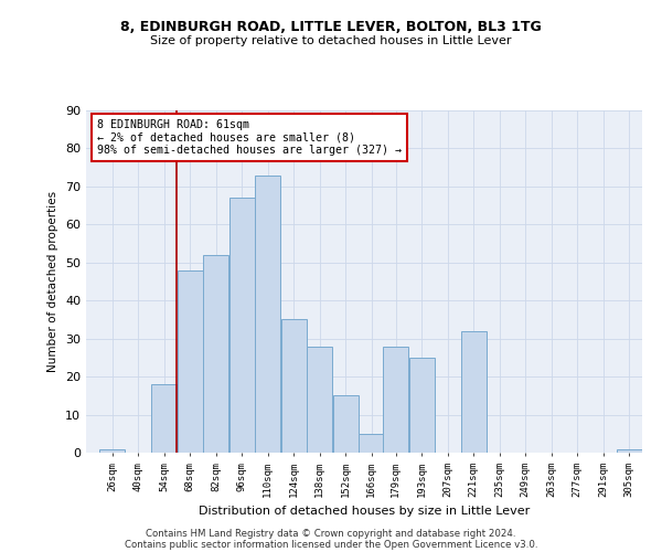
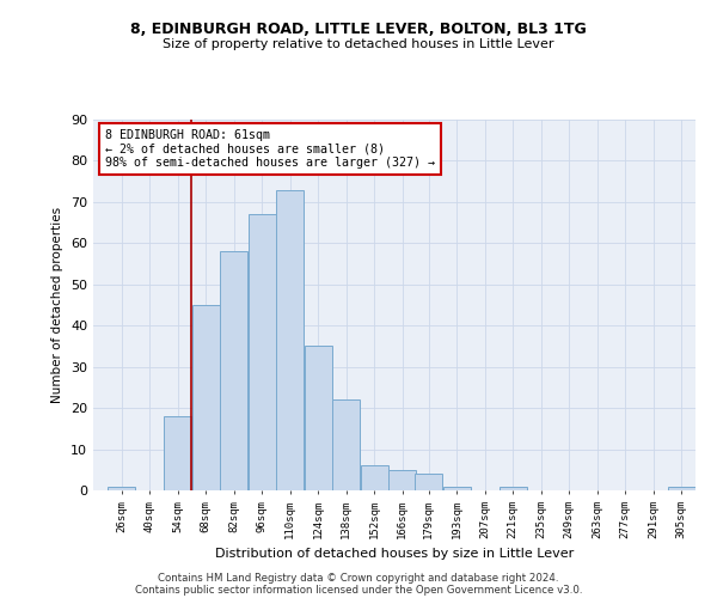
68sqm: 48 -> 45
82sqm: 52 -> 58
138sqm: 28 -> 22
152sqm: 15 -> 6
179sqm: 28 -> 4
193sqm: 25 -> 1
221sqm: 32 -> 1
